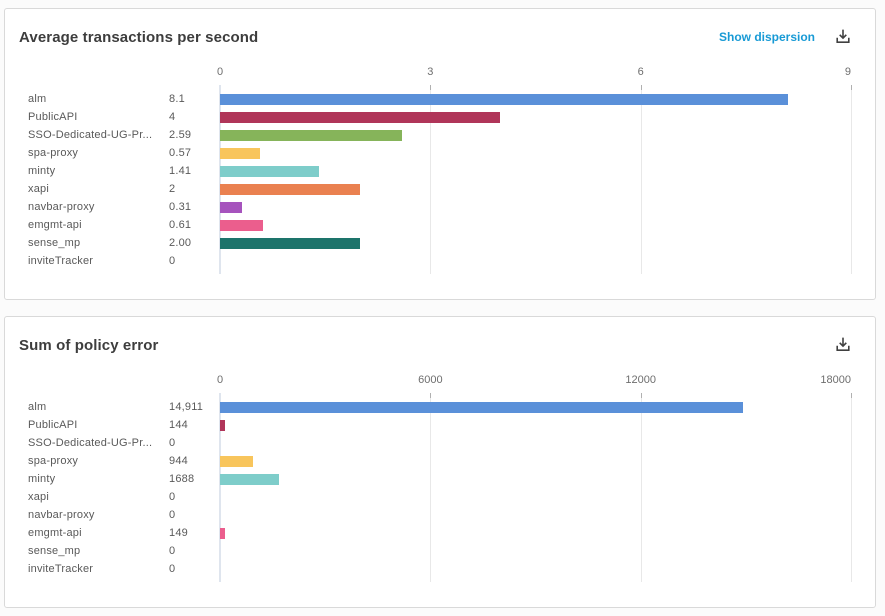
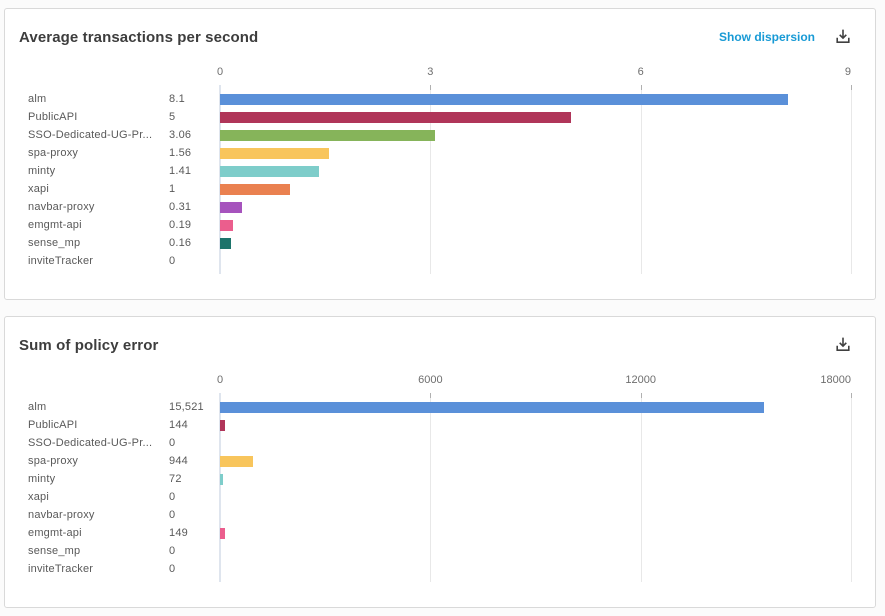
Average transactions per second/PublicAPI: 4 -> 5
Average transactions per second/SSO-Dedicated-UG-Pr...: 2.59 -> 3.06
Average transactions per second/spa-proxy: 0.57 -> 1.56
Average transactions per second/xapi: 2 -> 1
Average transactions per second/emgmt-api: 0.61 -> 0.19
Average transactions per second/sense_mp: 2.00 -> 0.16
Sum of policy error/alm: 14,911 -> 15,521
Sum of policy error/minty: 1688 -> 72
